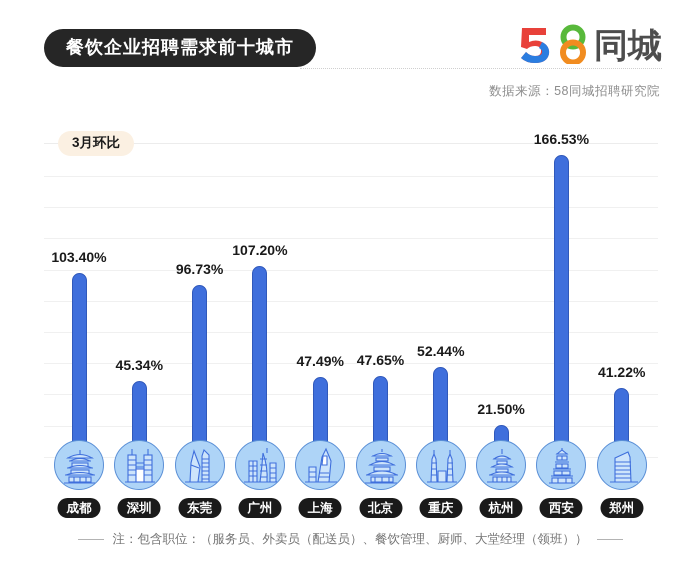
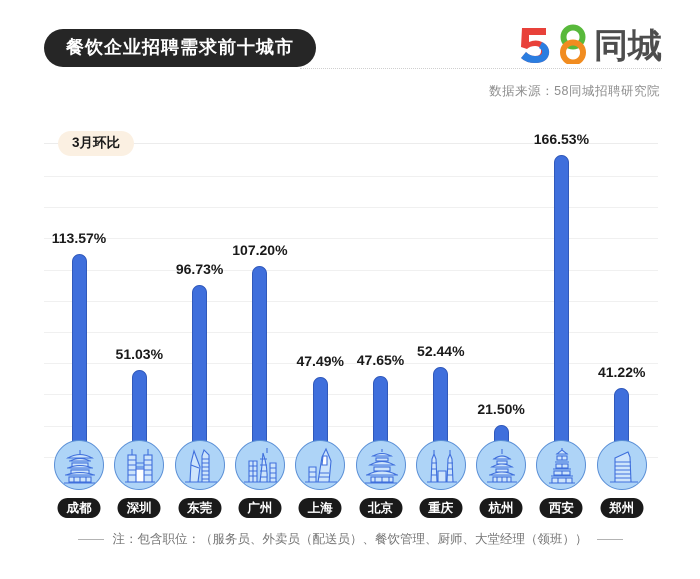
成都: 103.40% -> 113.57%
深圳: 45.34% -> 51.03%
